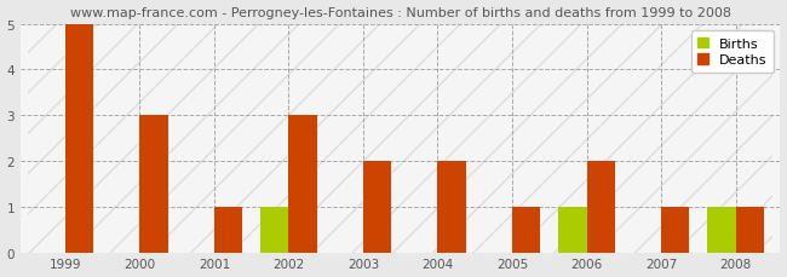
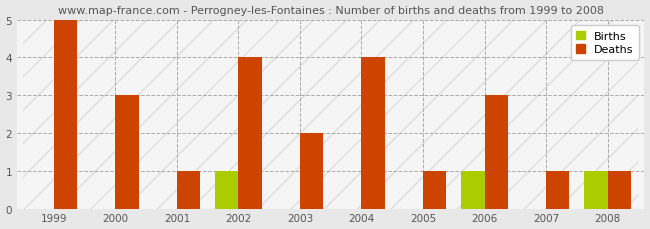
Deaths/2002: 3 -> 4
Deaths/2004: 2 -> 4
Deaths/2006: 2 -> 3
